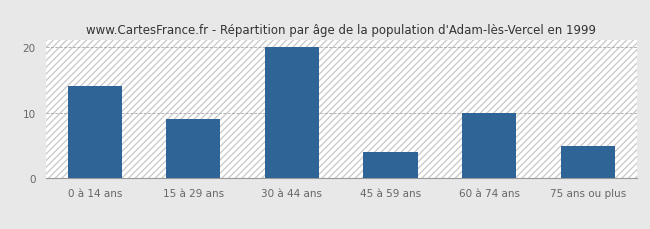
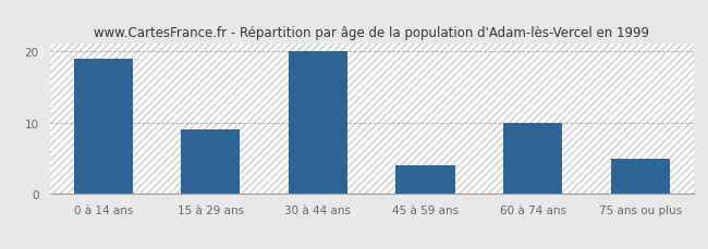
0 à 14 ans: 14 -> 19
